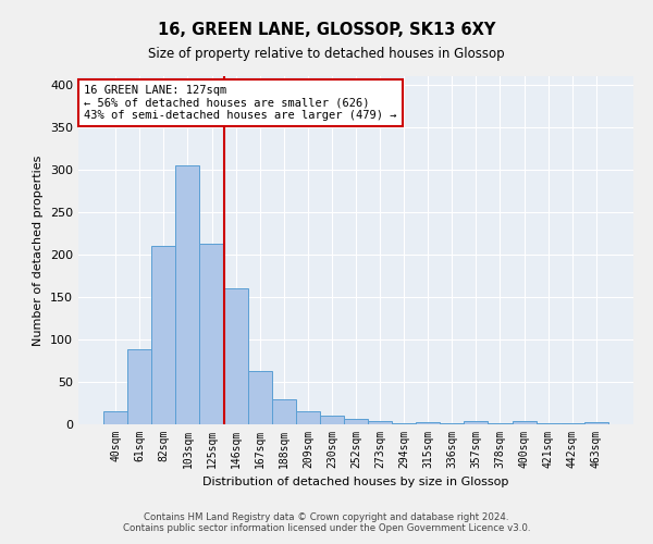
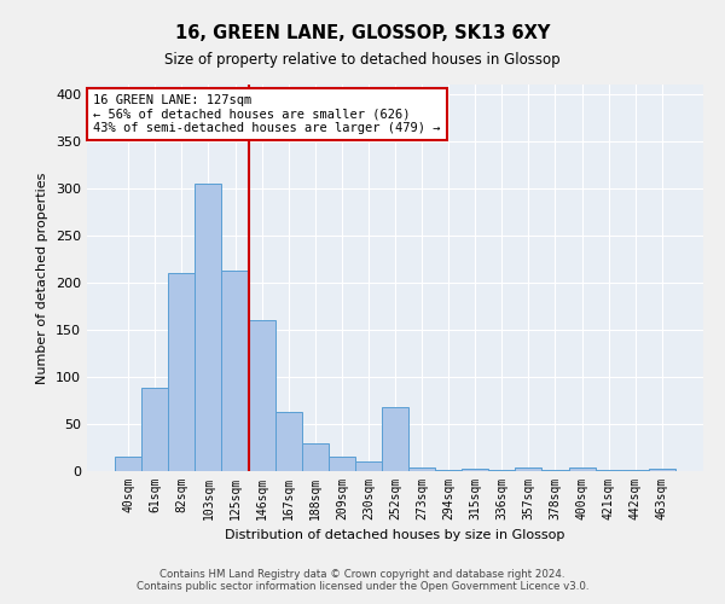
252sqm: 6 -> 68
